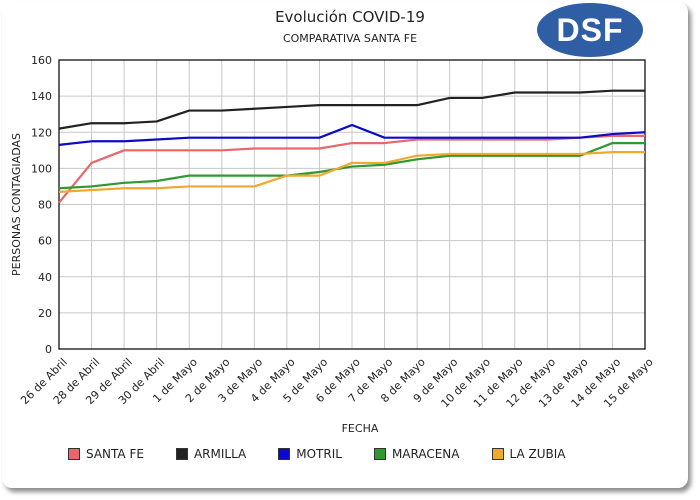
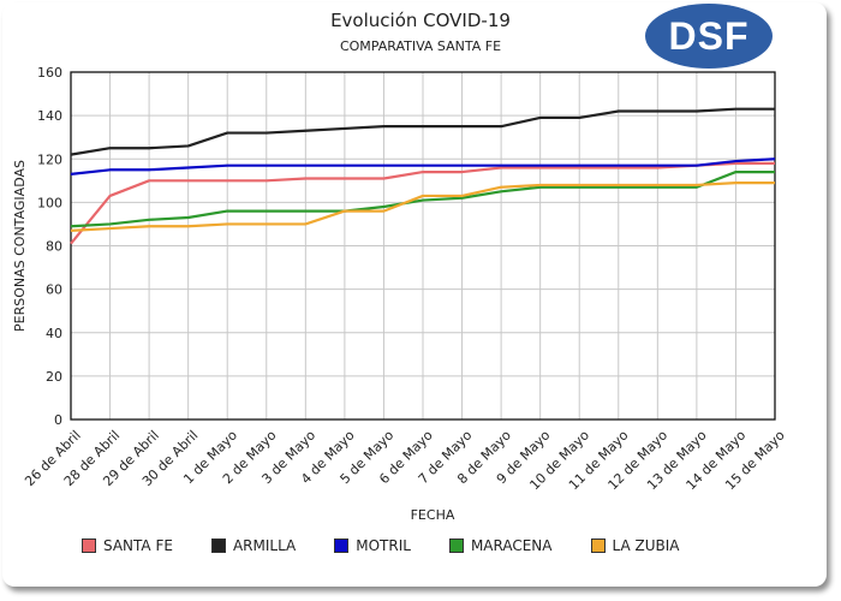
MOTRIL/6 de Mayo: 124 -> 117
